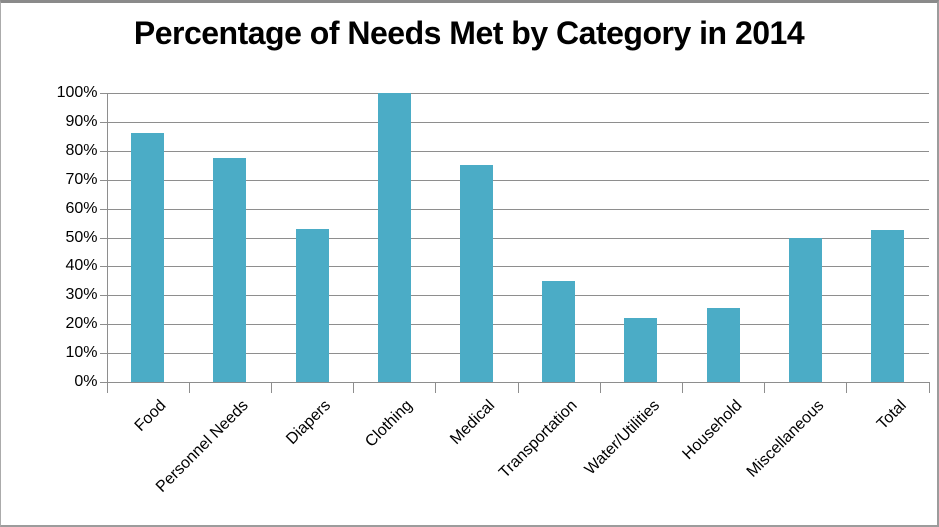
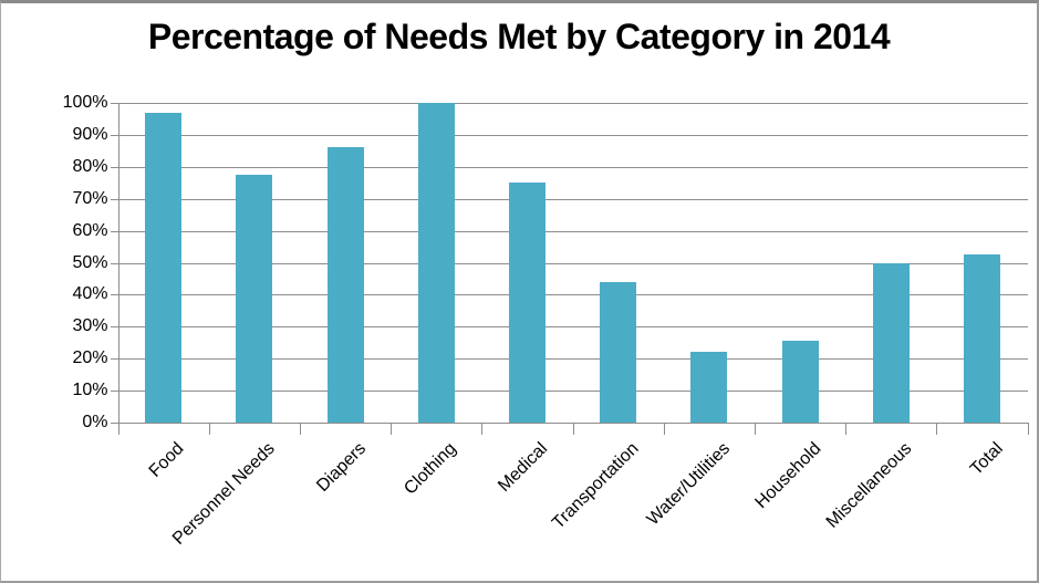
Food: 86% -> 97%
Diapers: 53% -> 86%
Transportation: 35% -> 44%
